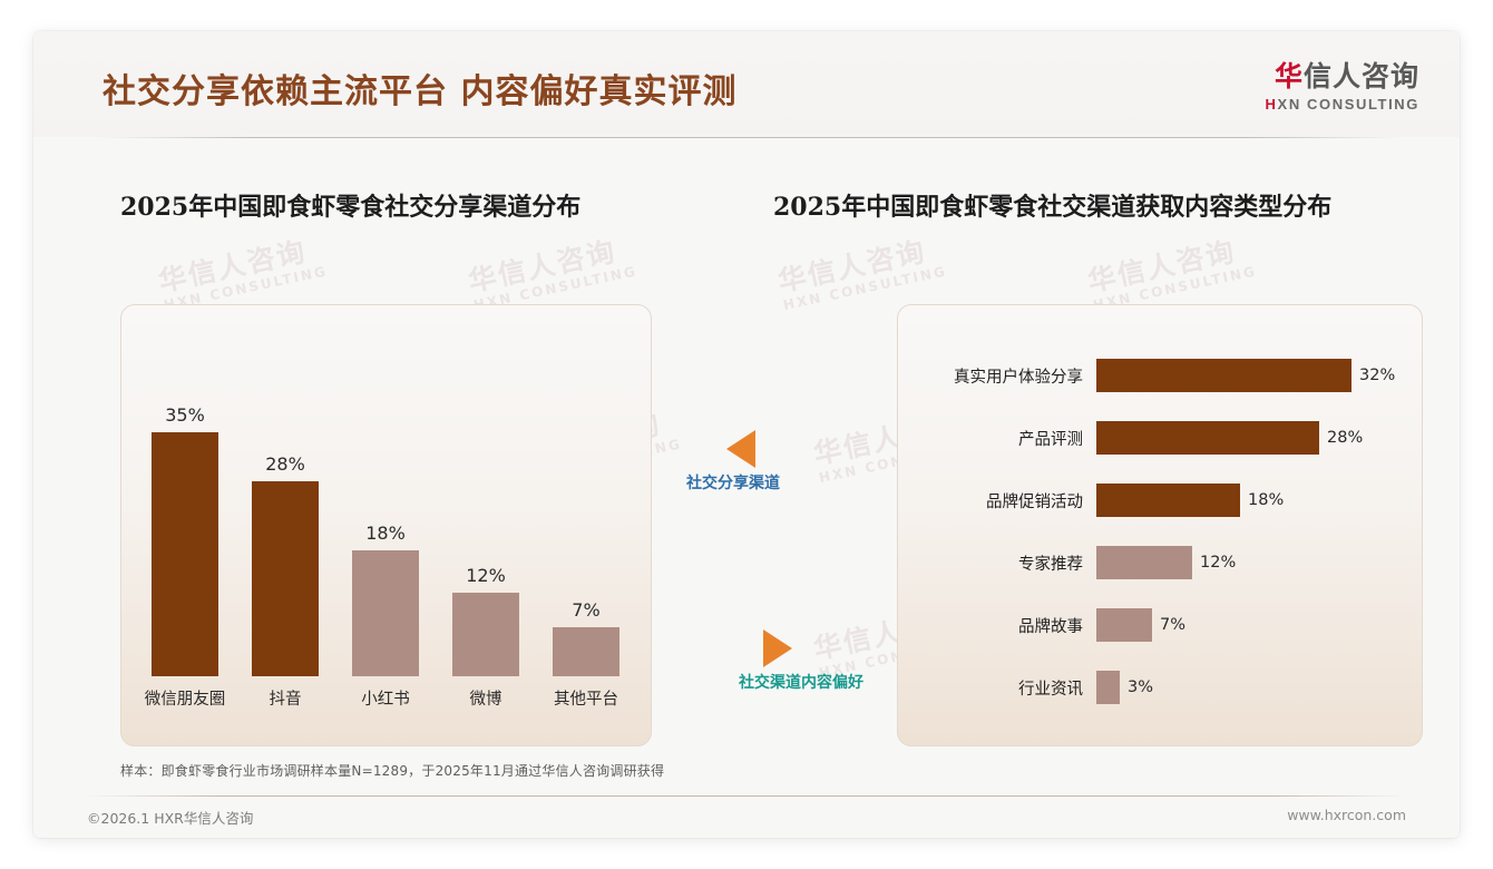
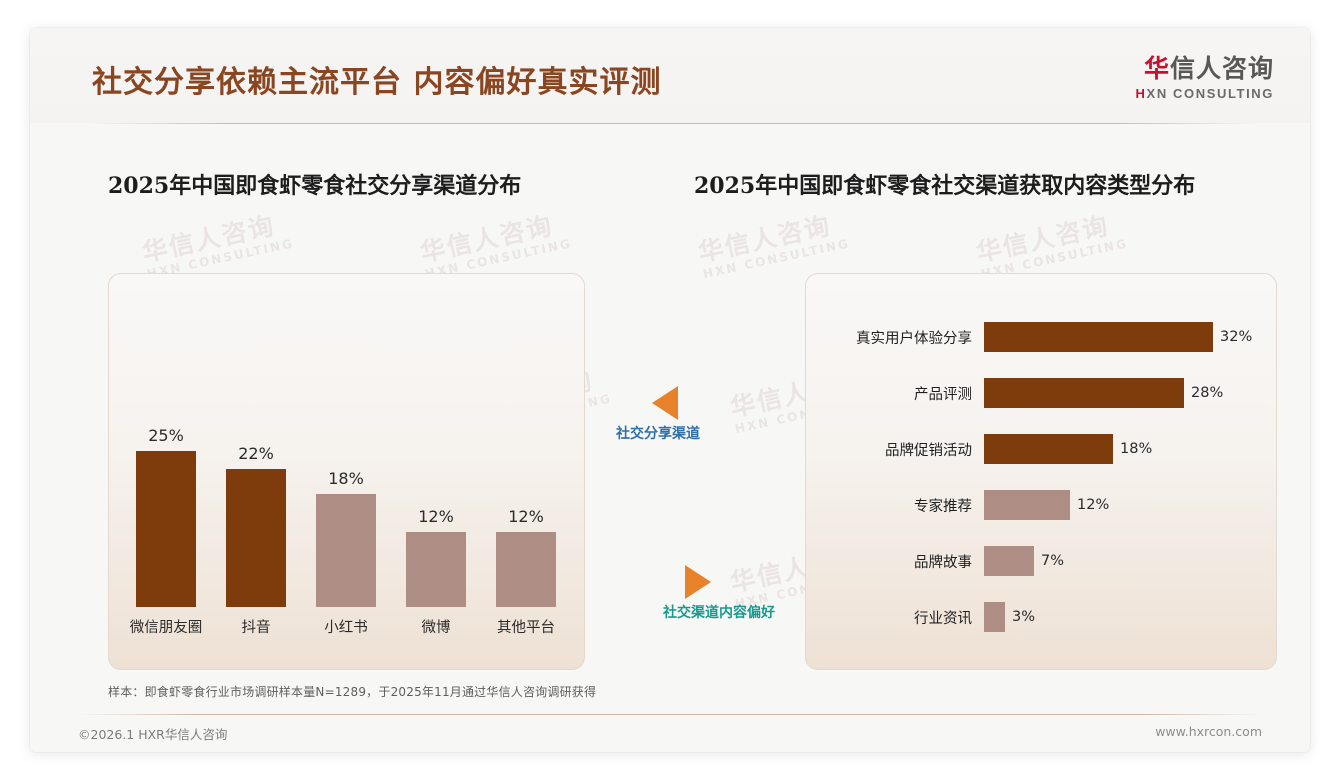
2025年中国即食虾零食社交分享渠道分布/微信朋友圈: 35% -> 25%
2025年中国即食虾零食社交分享渠道分布/抖音: 28% -> 22%
2025年中国即食虾零食社交分享渠道分布/其他平台: 7% -> 12%
